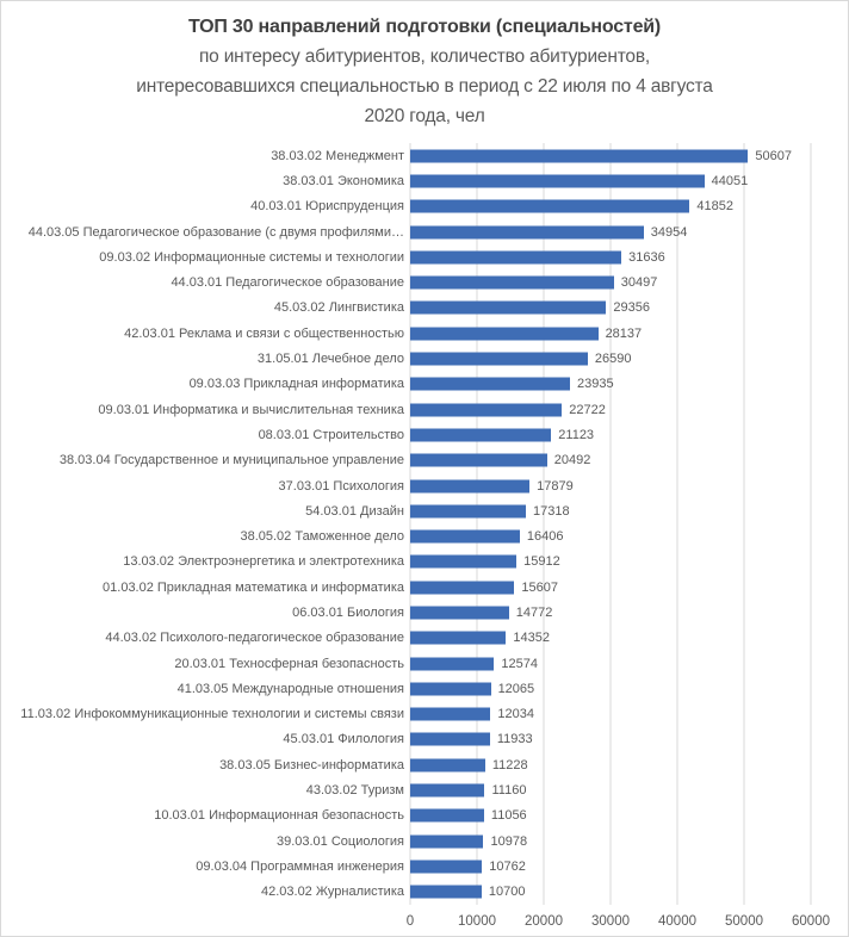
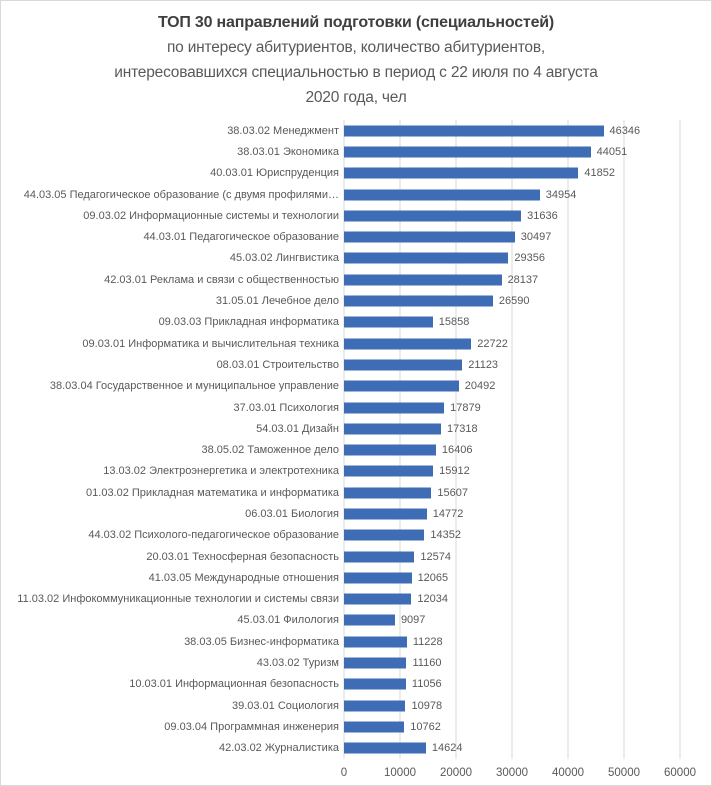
38.03.02 Менеджмент: 50607 -> 46346
09.03.03 Прикладная информатика: 23935 -> 15858
45.03.01 Филология: 11933 -> 9097
42.03.02 Журналистика: 10700 -> 14624
